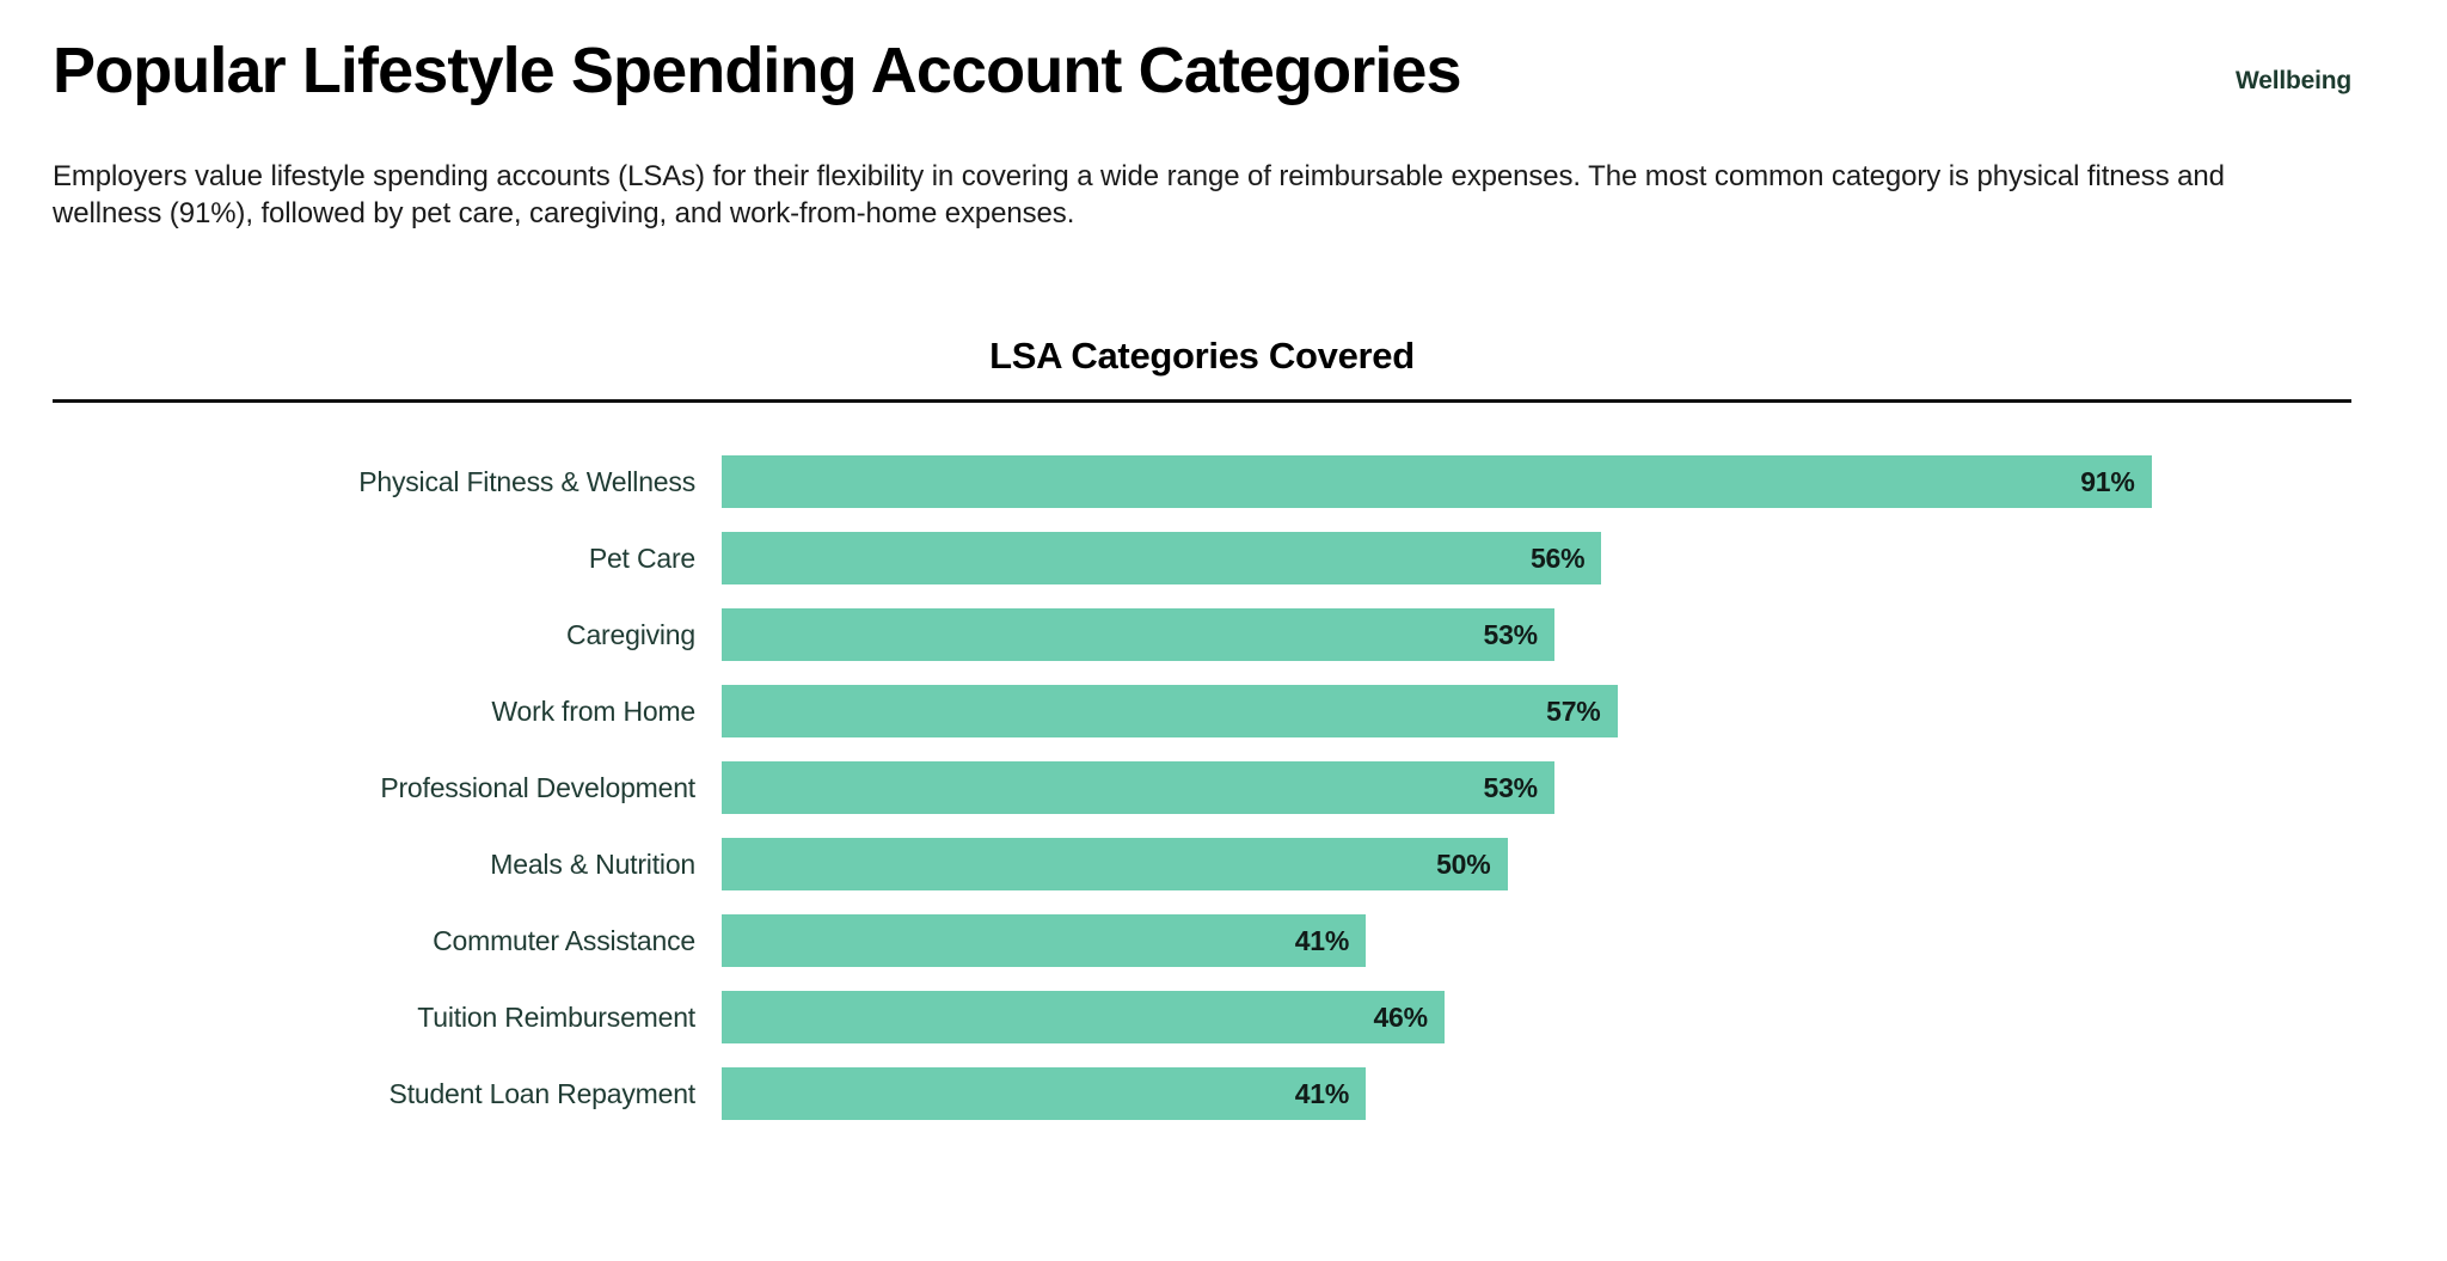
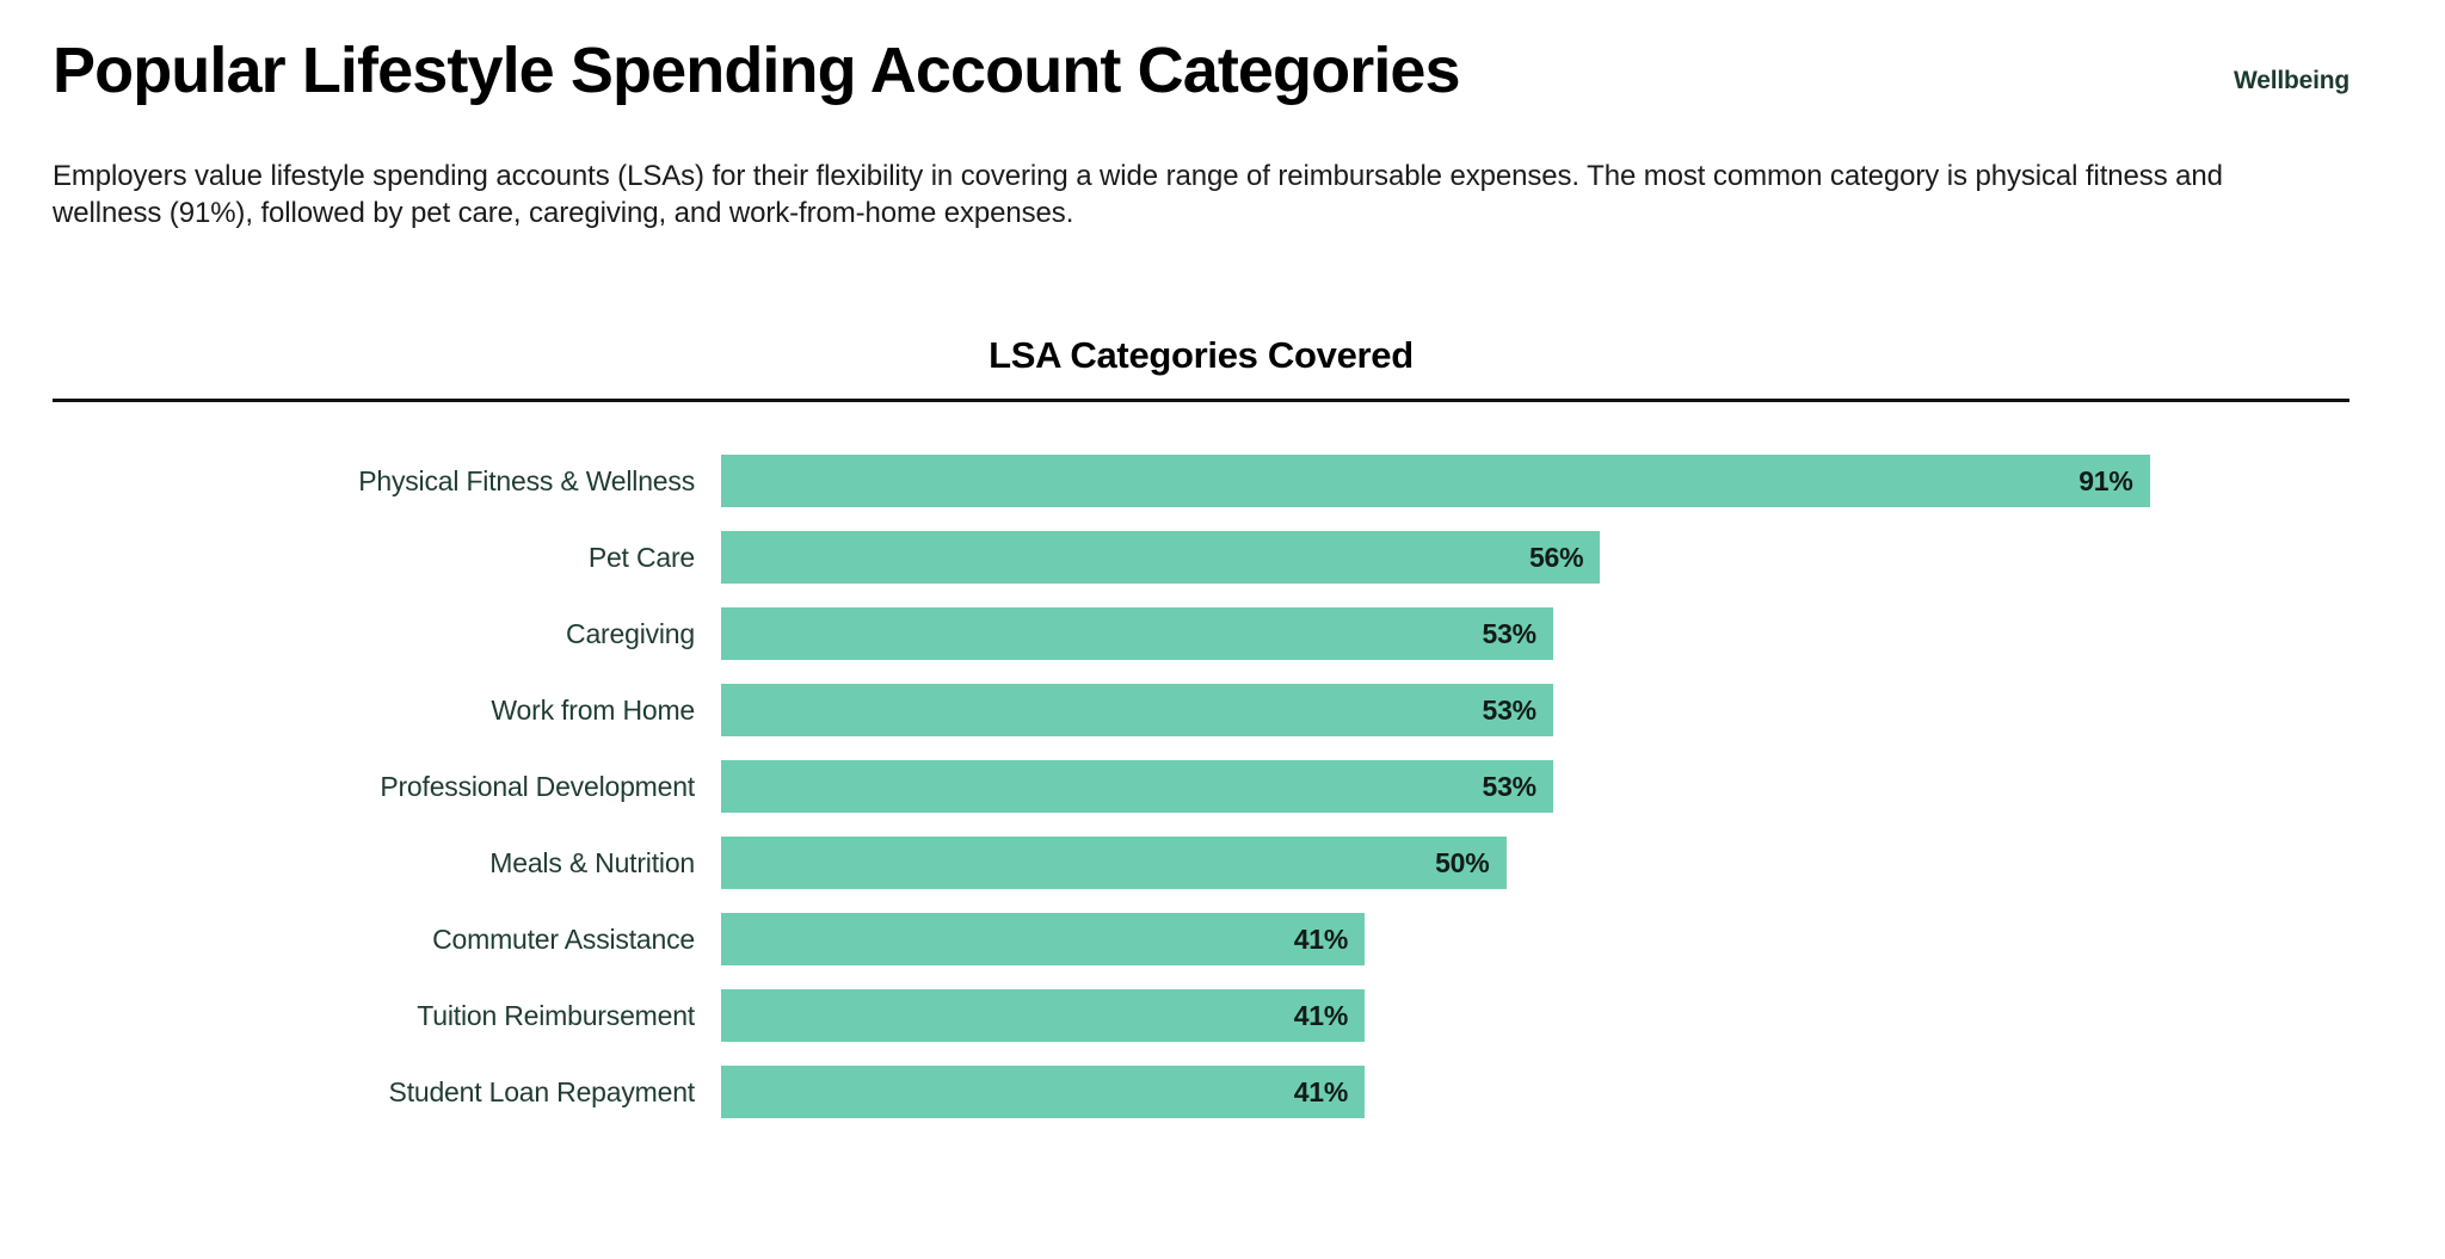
Work from Home: 57% -> 53%
Tuition Reimbursement: 46% -> 41%
